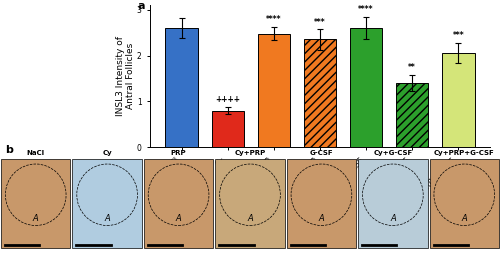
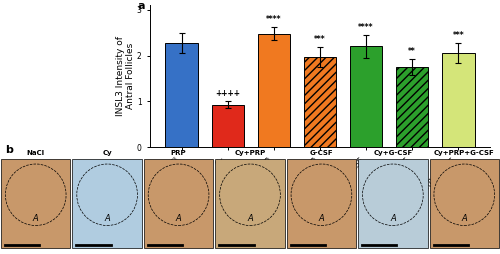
NaCl: 2.60 -> 2.27
Cy: 0.80 -> 0.93
Cy+PRP: 2.35 -> 1.97
G-CSF: 2.60 -> 2.20
Cy+G-CSF: 1.40 -> 1.75
